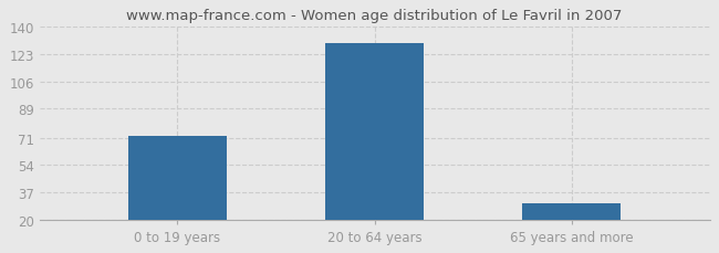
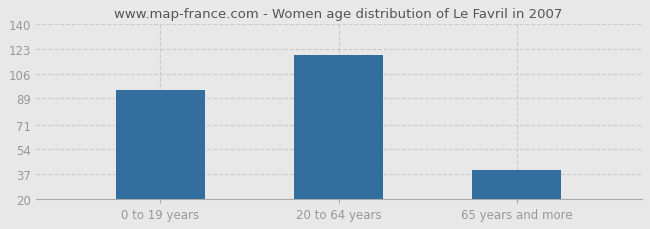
0 to 19 years: 72 -> 95
20 to 64 years: 130 -> 119
65 years and more: 30 -> 40
